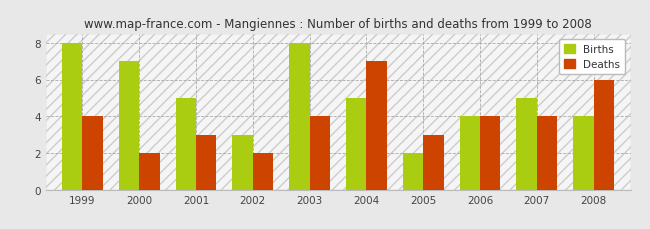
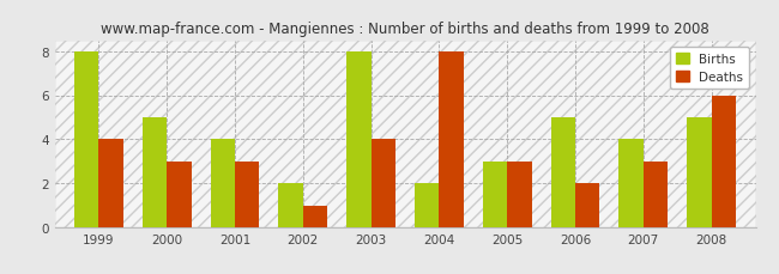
Births/2000: 7 -> 5
Deaths/2000: 2 -> 3
Births/2001: 5 -> 4
Births/2002: 3 -> 2
Deaths/2002: 2 -> 1
Births/2004: 5 -> 2
Deaths/2004: 7 -> 8
Births/2005: 2 -> 3
Births/2006: 4 -> 5
Deaths/2006: 4 -> 2
Births/2007: 5 -> 4
Deaths/2007: 4 -> 3
Births/2008: 4 -> 5
